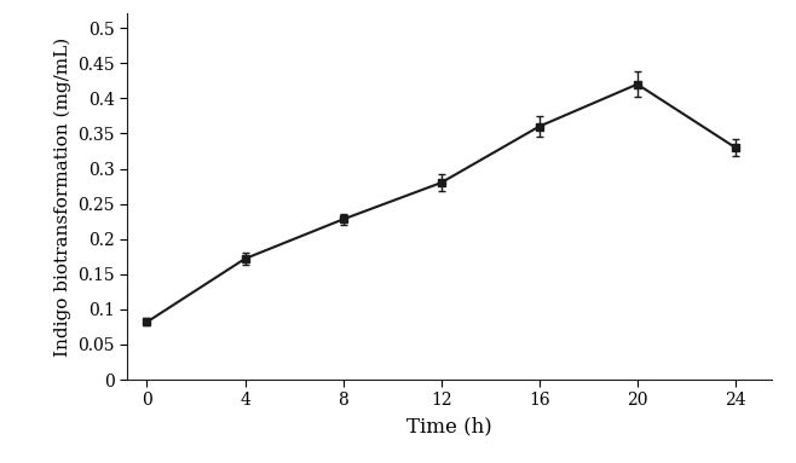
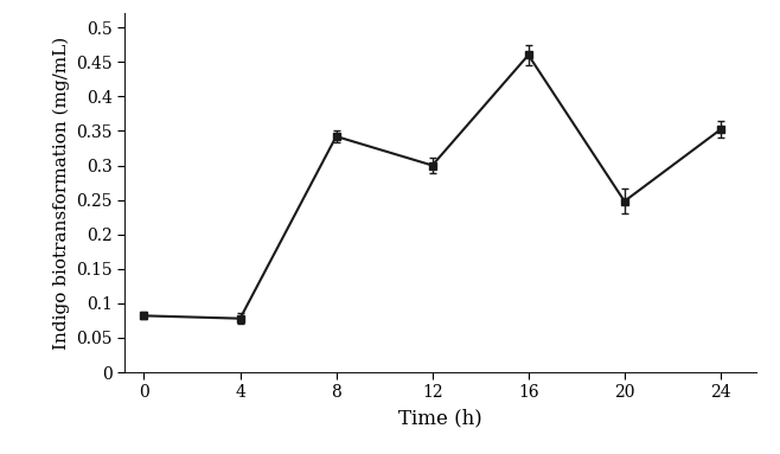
4: 0.172 -> 0.078
8: 0.228 -> 0.342
12: 0.280 -> 0.300
16: 0.360 -> 0.460
20: 0.420 -> 0.248
24: 0.330 -> 0.352
